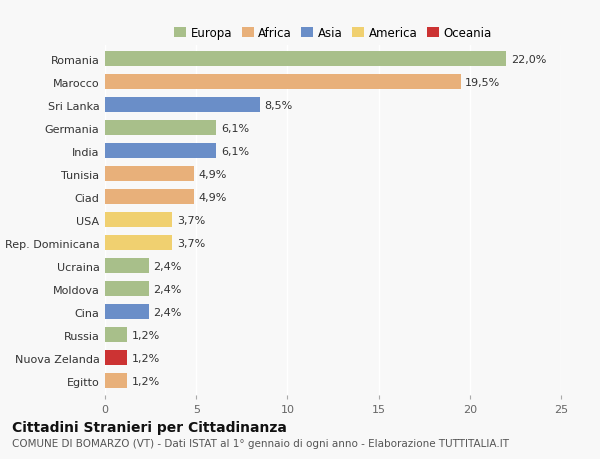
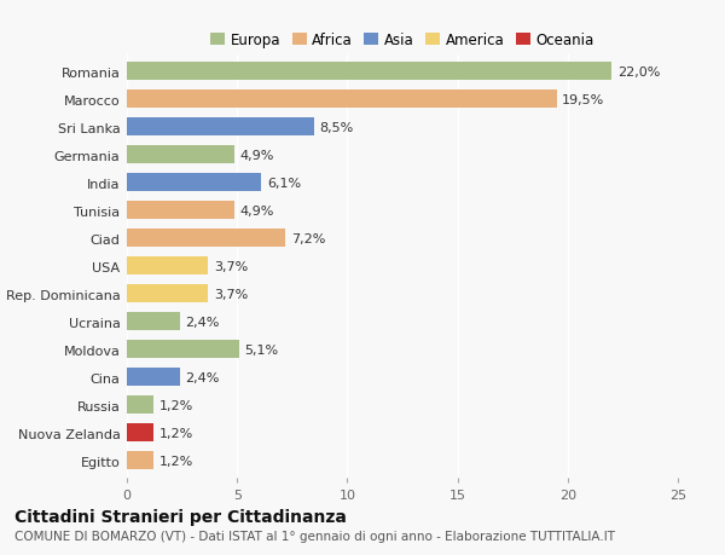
Germania: 6,1% -> 4,9%
Ciad: 4,9% -> 7,2%
Moldova: 2,4% -> 5,1%
